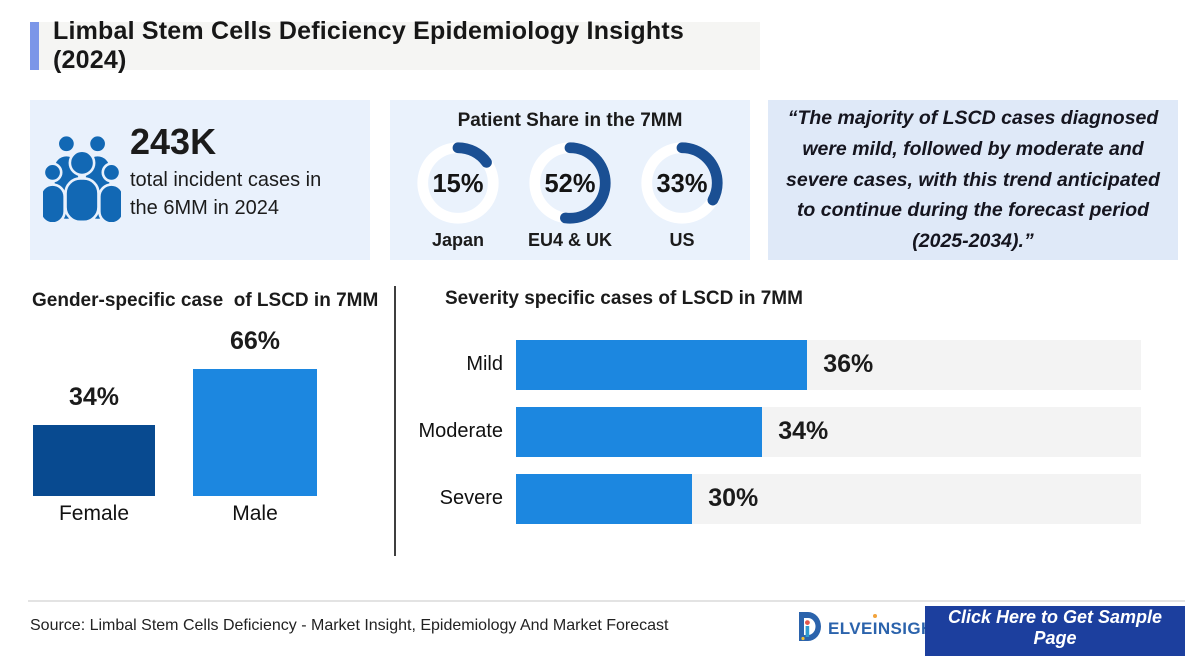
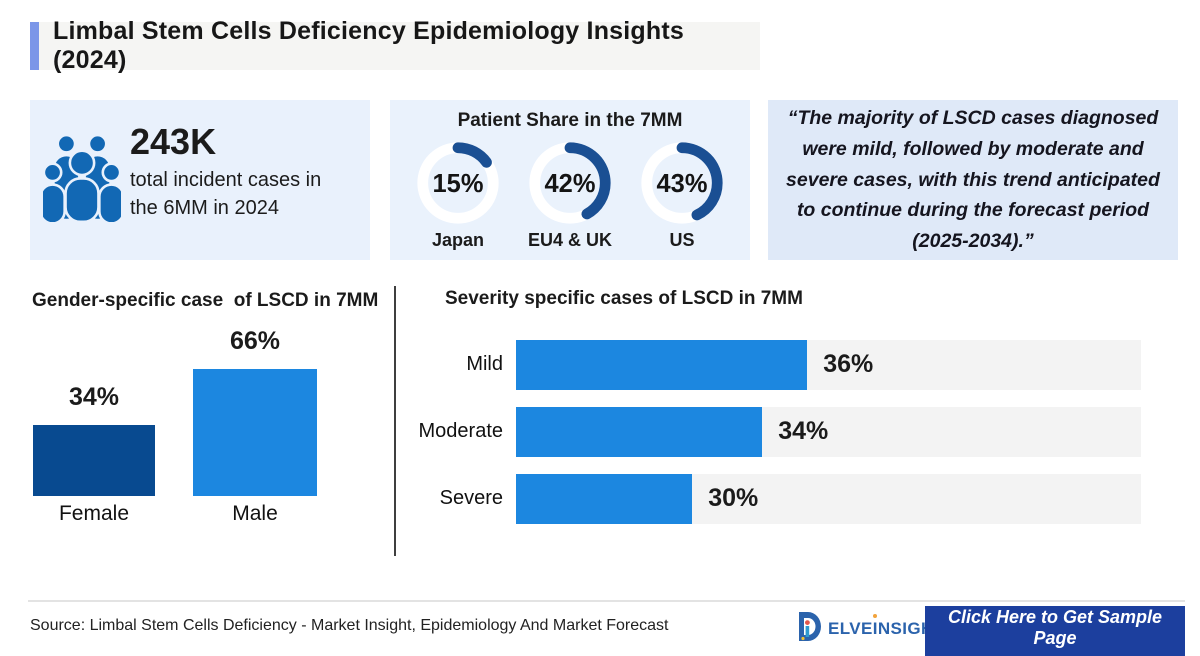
Patient Share in the 7MM/EU4 & UK: 52% -> 42%
Patient Share in the 7MM/US: 33% -> 43%
